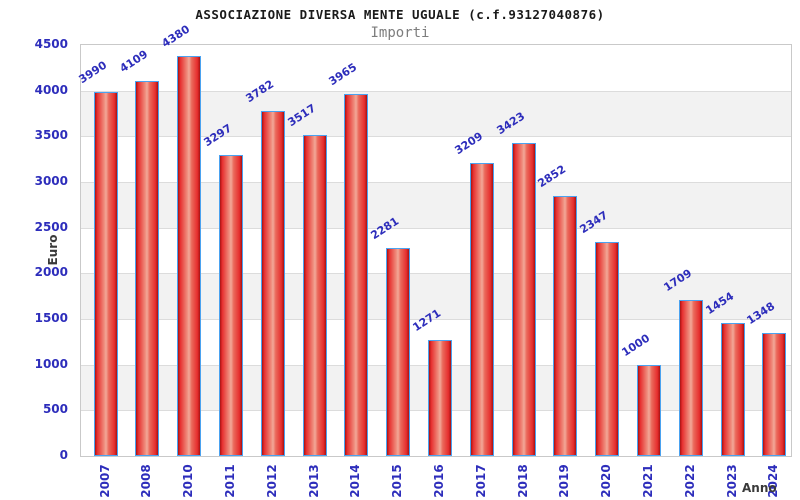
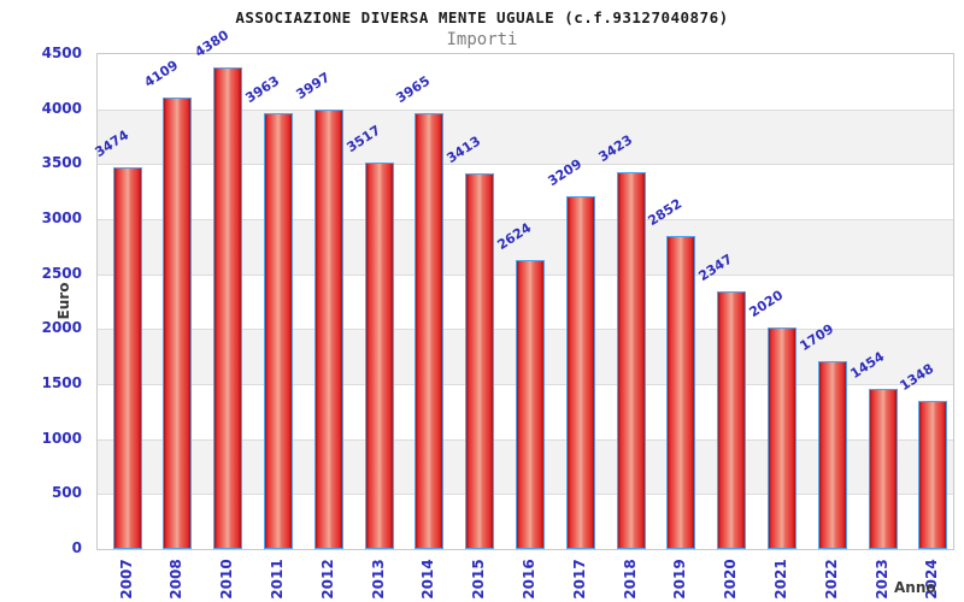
2007: 3990 -> 3474
2011: 3297 -> 3963
2012: 3782 -> 3997
2015: 2281 -> 3413
2016: 1271 -> 2624
2021: 1000 -> 2020
